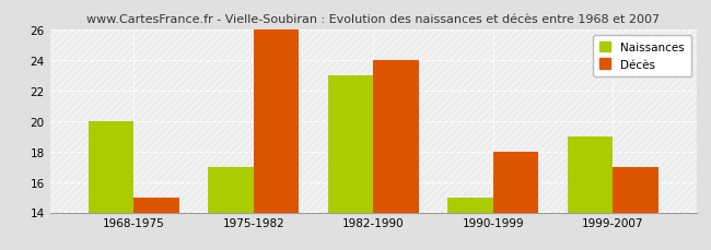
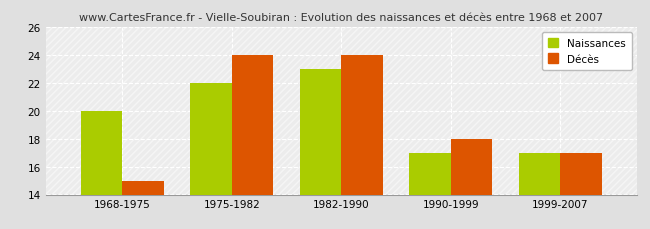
Naissances/1975-1982: 17 -> 22
Décès/1975-1982: 26 -> 24
Naissances/1990-1999: 15 -> 17
Naissances/1999-2007: 19 -> 17
